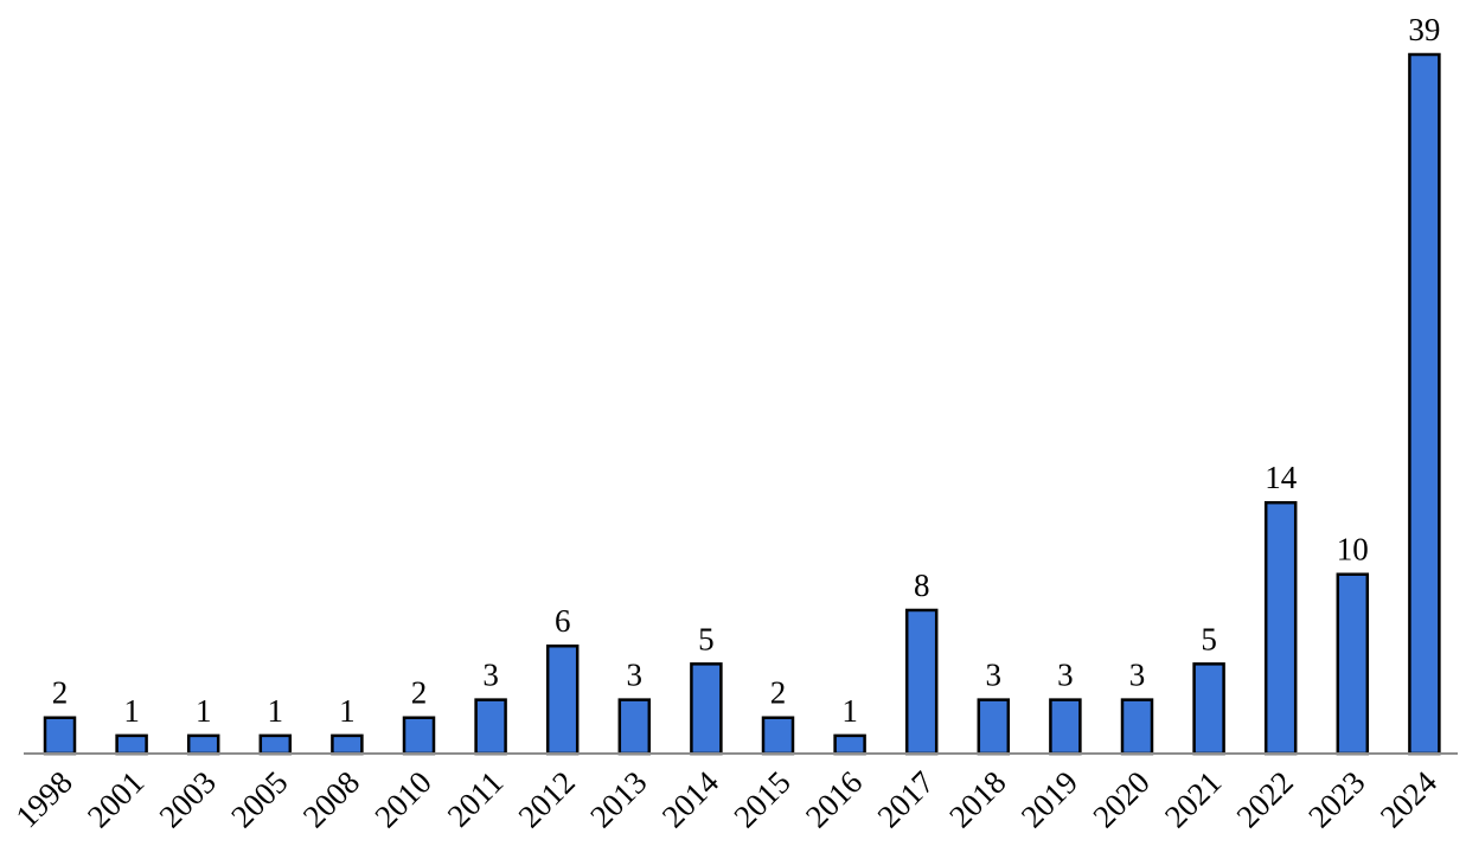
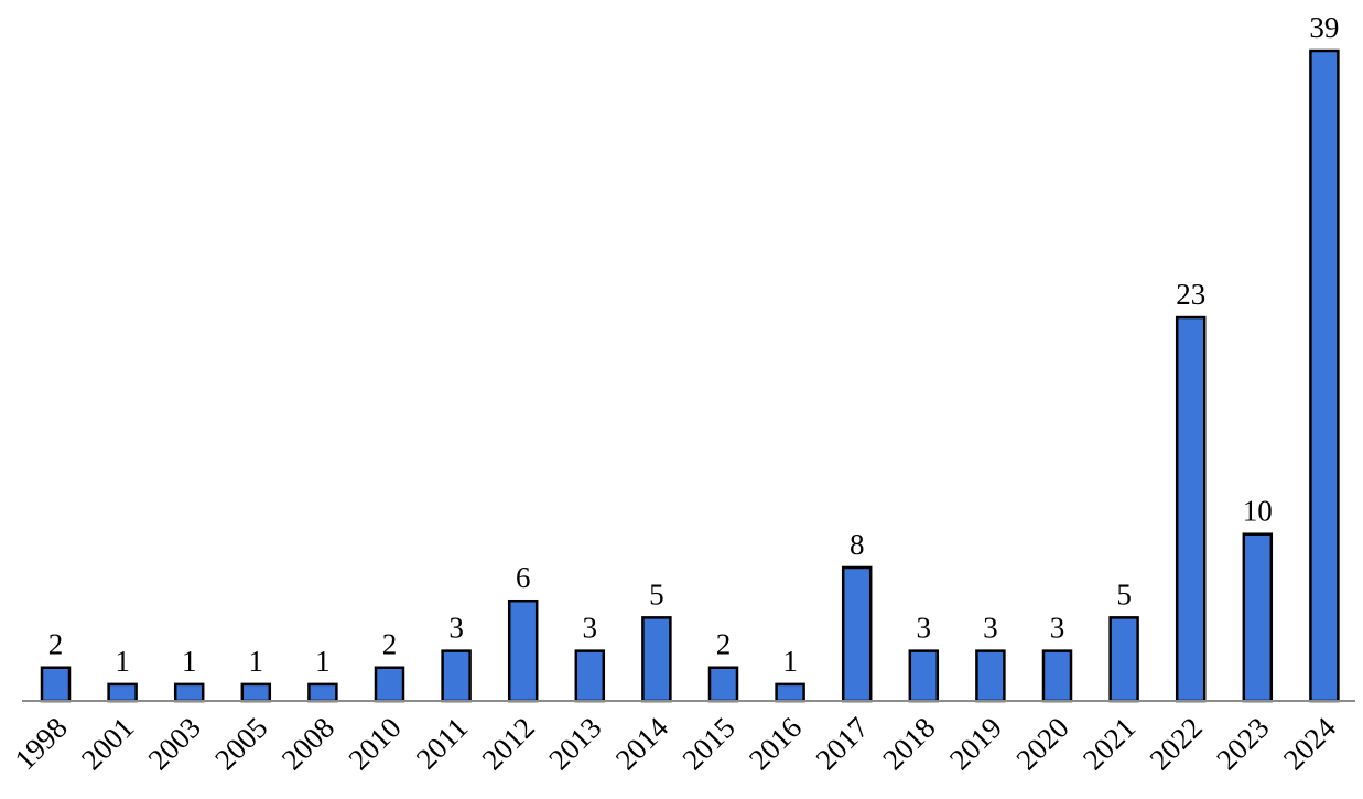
2022: 14 -> 23
